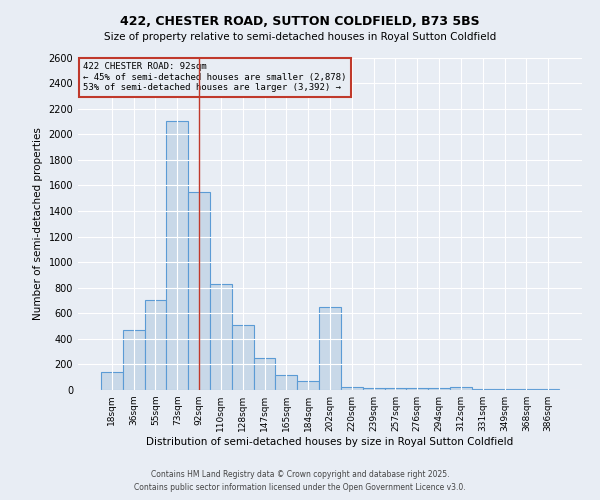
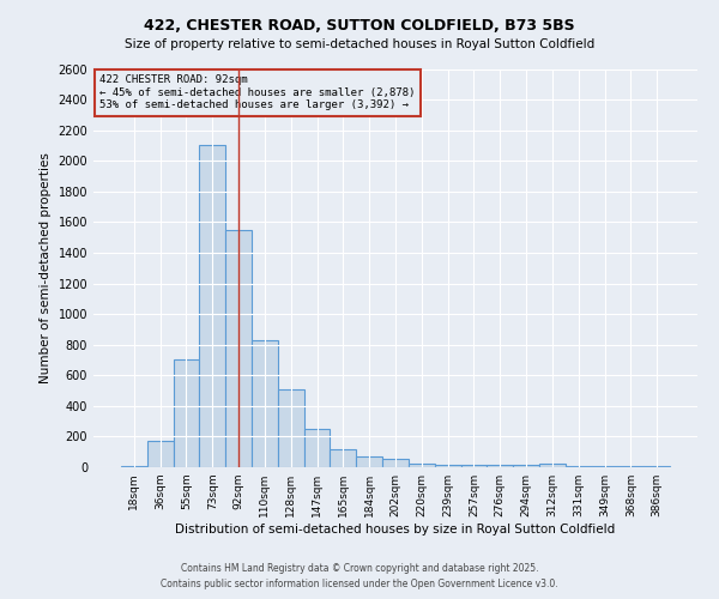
18sqm: 140 -> 10
36sqm: 470 -> 170
202sqm: 650 -> 60
